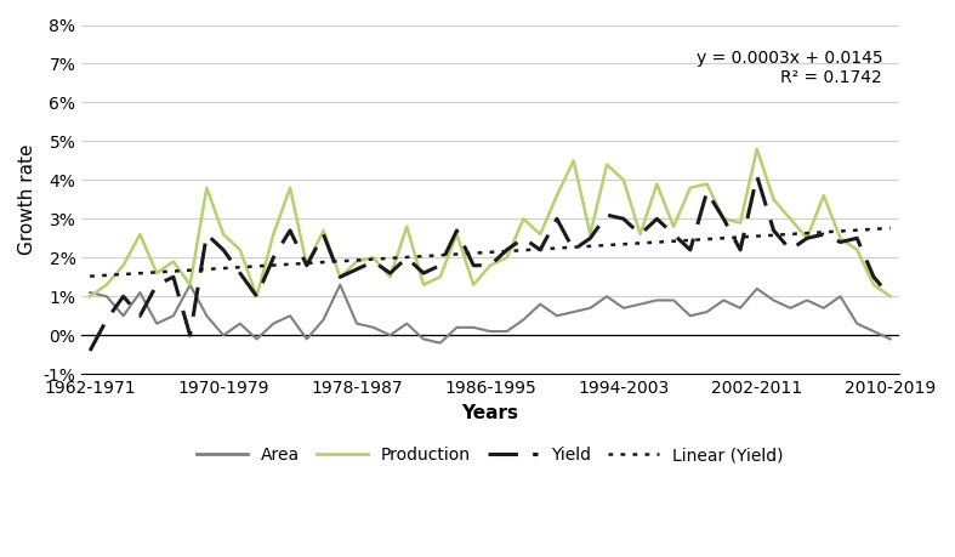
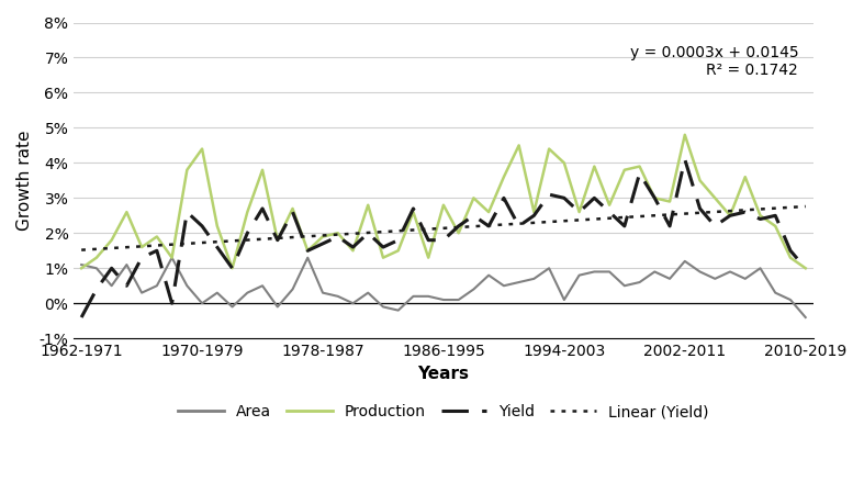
Production/1970-1979: 2.6% -> 4.4%
Production/1986-1995: 1.8% -> 2.8%
Area/1994-2003: 0.7% -> 0.1%
Area/2010-2019: -0.1% -> -0.4%
